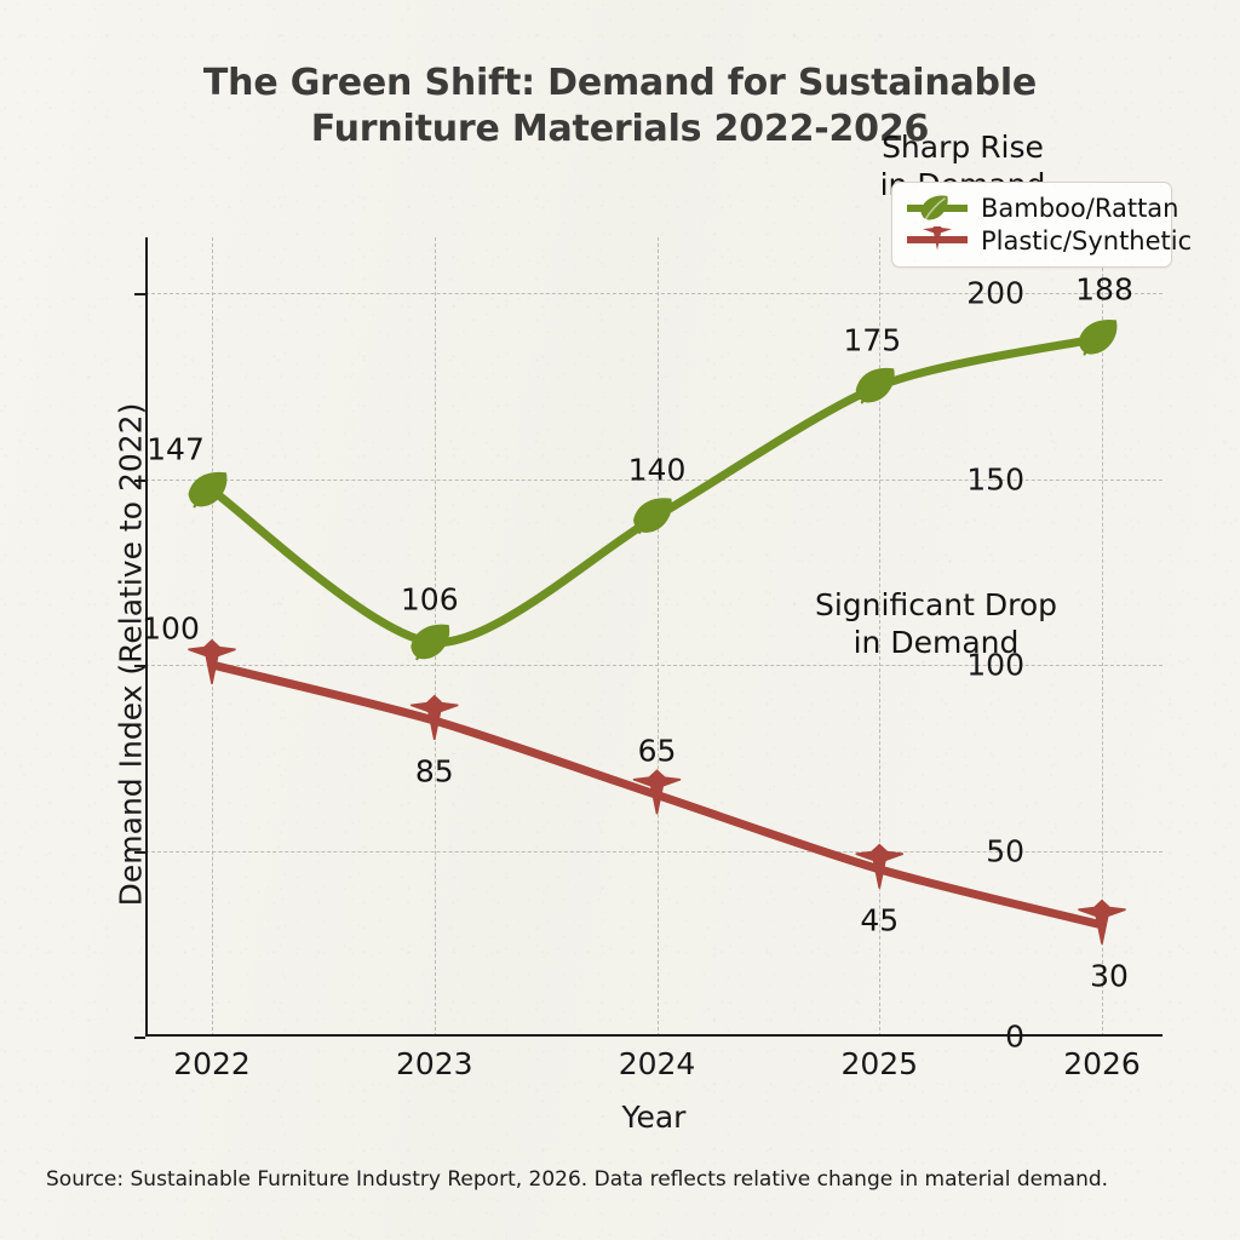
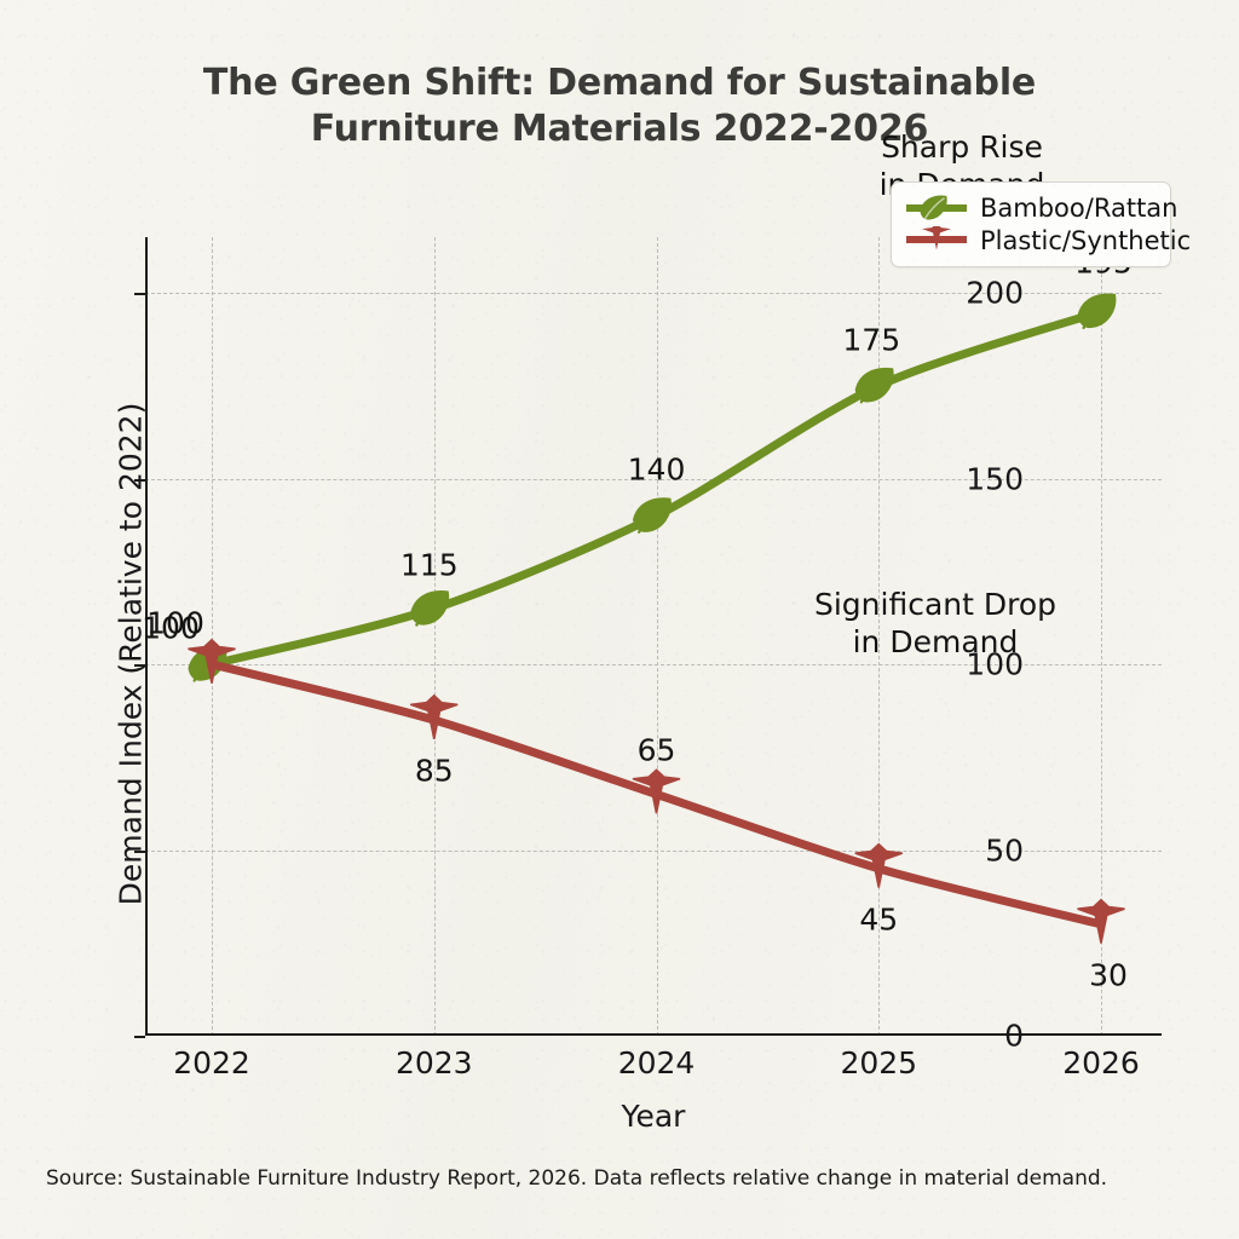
Bamboo/Rattan/2022: 147 -> 100
Bamboo/Rattan/2023: 106 -> 115
Bamboo/Rattan/2026: 188 -> 195
